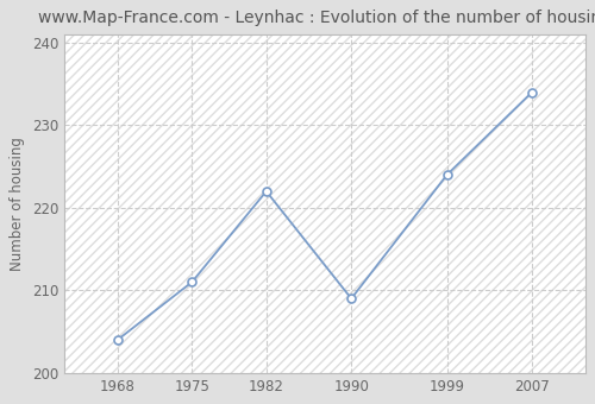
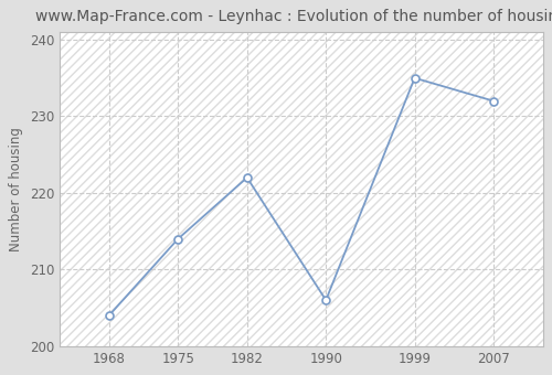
1975: 211 -> 214
1990: 209 -> 206
1999: 224 -> 235
2007: 234 -> 232
